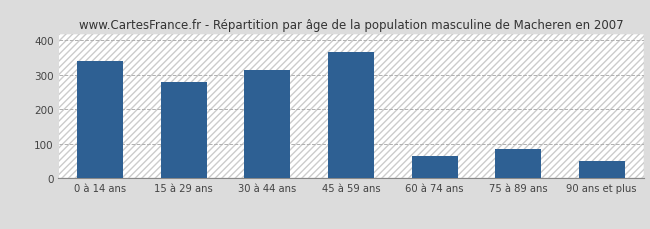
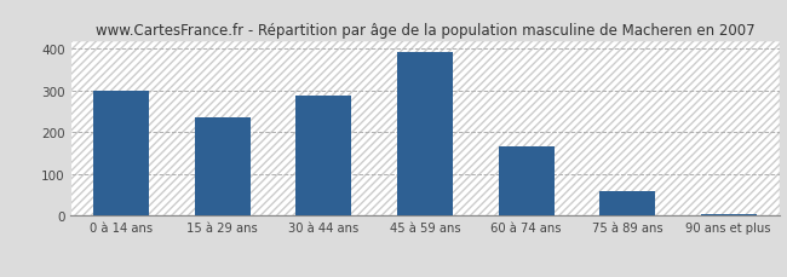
0 à 14 ans: 340 -> 300
15 à 29 ans: 280 -> 237
30 à 44 ans: 315 -> 287
45 à 59 ans: 365 -> 393
60 à 74 ans: 65 -> 165
75 à 89 ans: 85 -> 60
90 ans et plus: 50 -> 5
